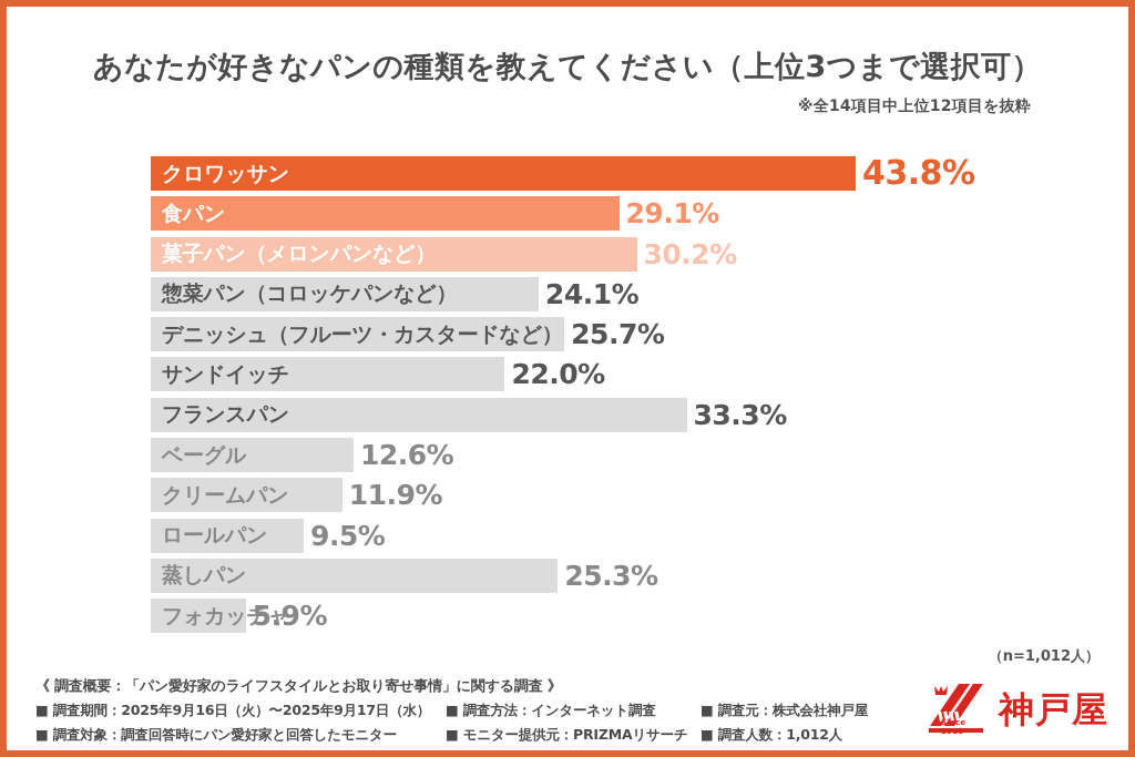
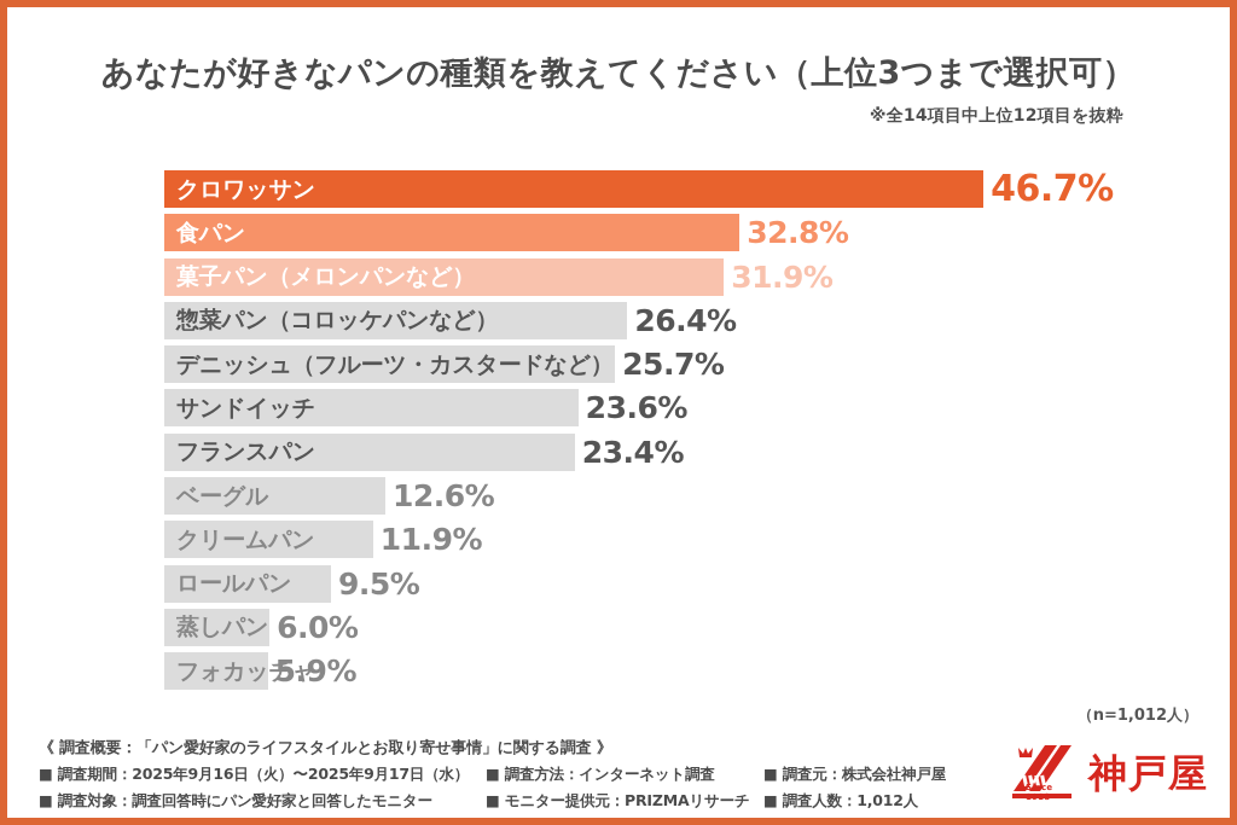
クロワッサン: 43.8% -> 46.7%
食パン: 29.1% -> 32.8%
菓子パン（メロンパンなど）: 30.2% -> 31.9%
惣菜パン（コロッケパンなど）: 24.1% -> 26.4%
サンドイッチ: 22.0% -> 23.6%
フランスパン: 33.3% -> 23.4%
蒸しパン: 25.3% -> 6.0%
